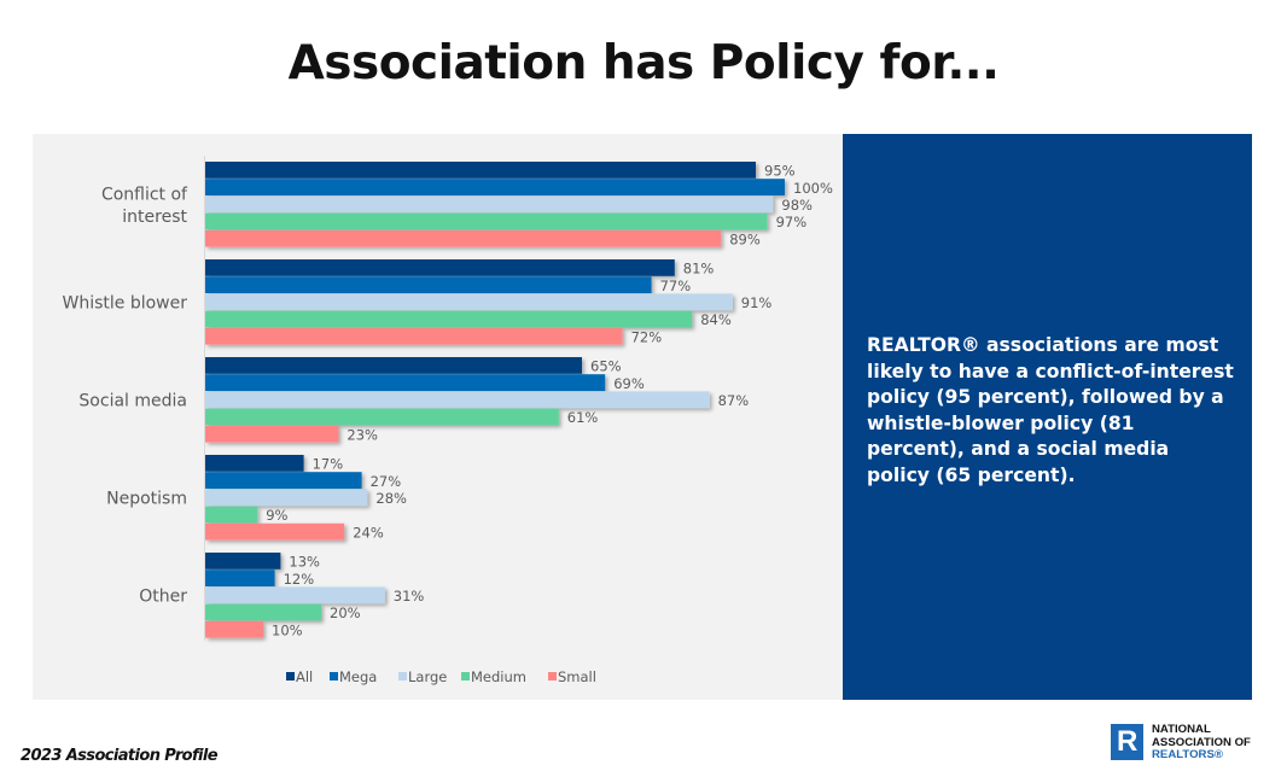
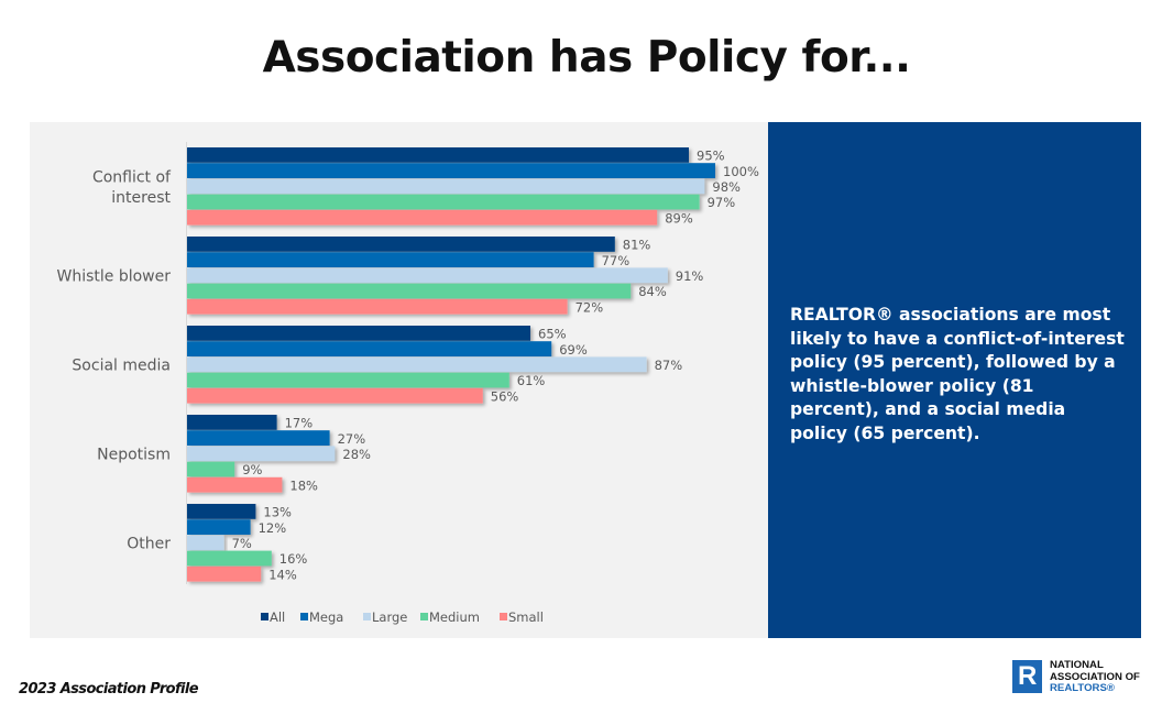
Small/Social media: 23% -> 56%
Small/Nepotism: 24% -> 18%
Large/Other: 31% -> 7%
Medium/Other: 20% -> 16%
Small/Other: 10% -> 14%
